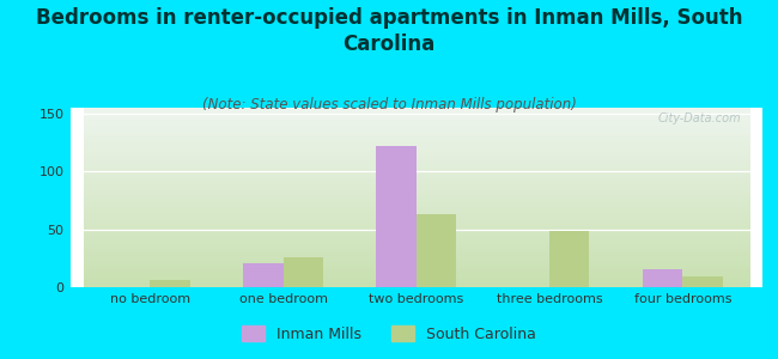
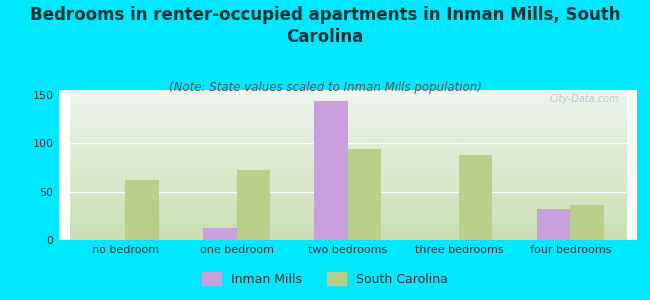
South Carolina/no bedroom: 6 -> 62
Inman Mills/one bedroom: 21 -> 12
South Carolina/one bedroom: 26 -> 72
Inman Mills/two bedrooms: 122 -> 144
South Carolina/two bedrooms: 63 -> 94
South Carolina/three bedrooms: 49 -> 88
Inman Mills/four bedrooms: 15 -> 32
South Carolina/four bedrooms: 9 -> 36
